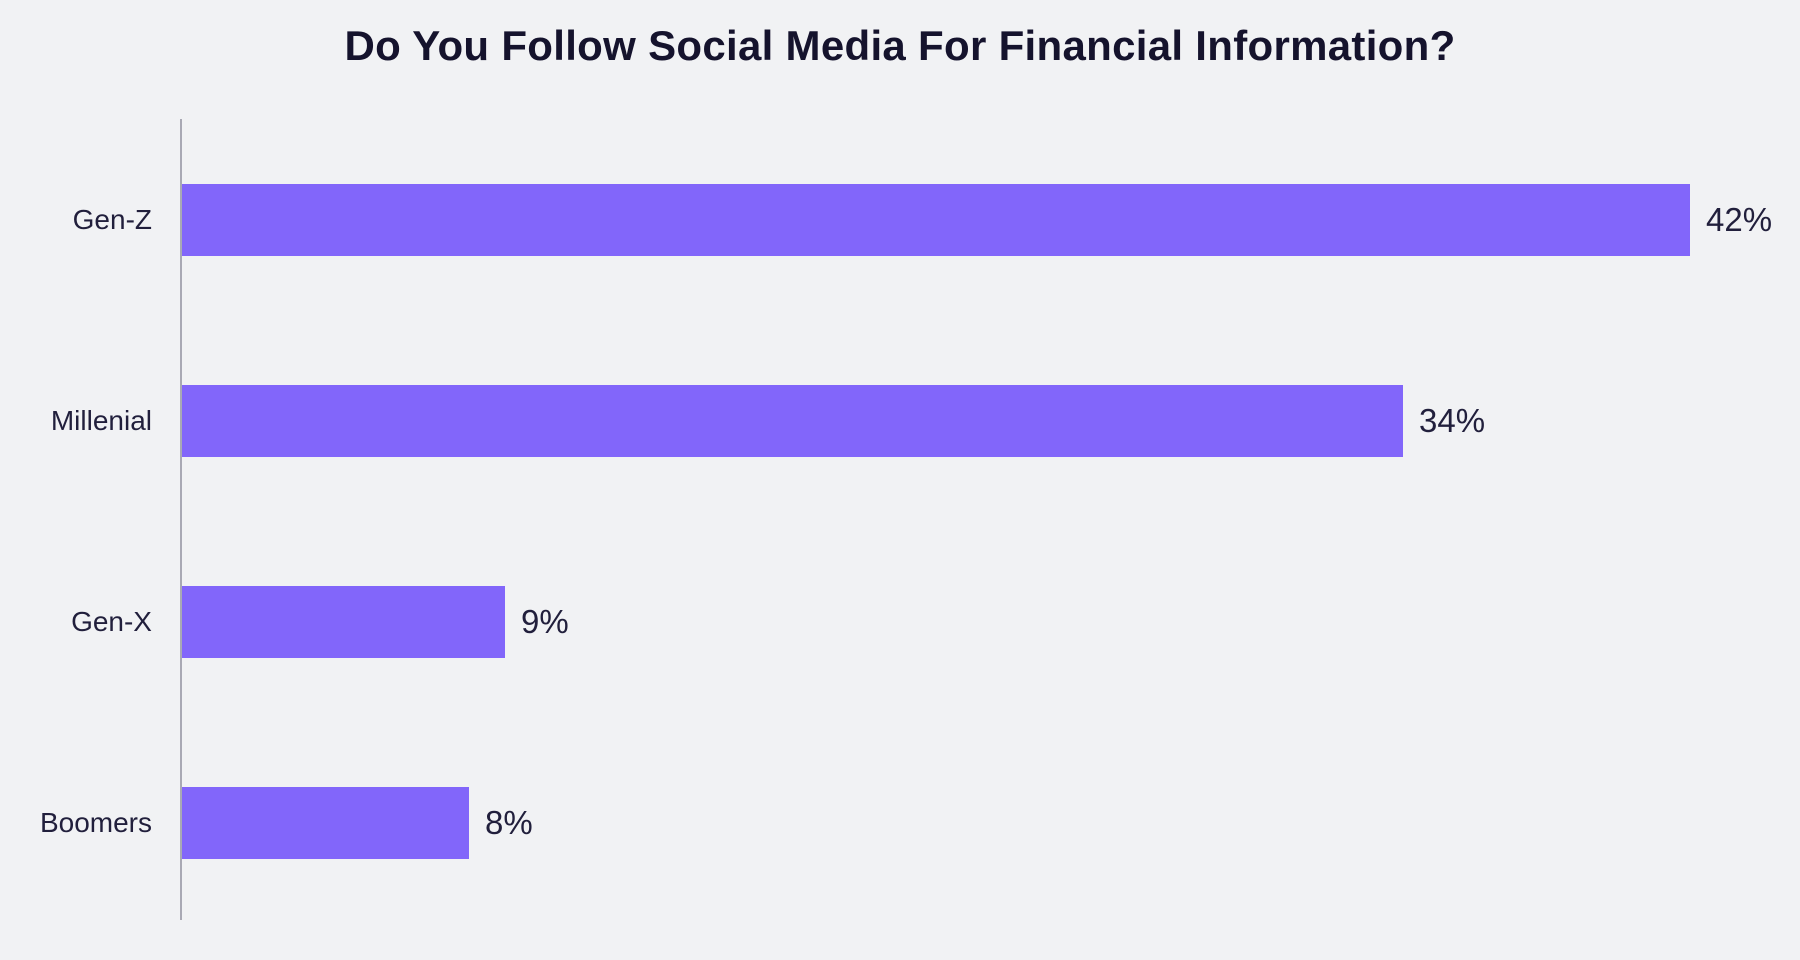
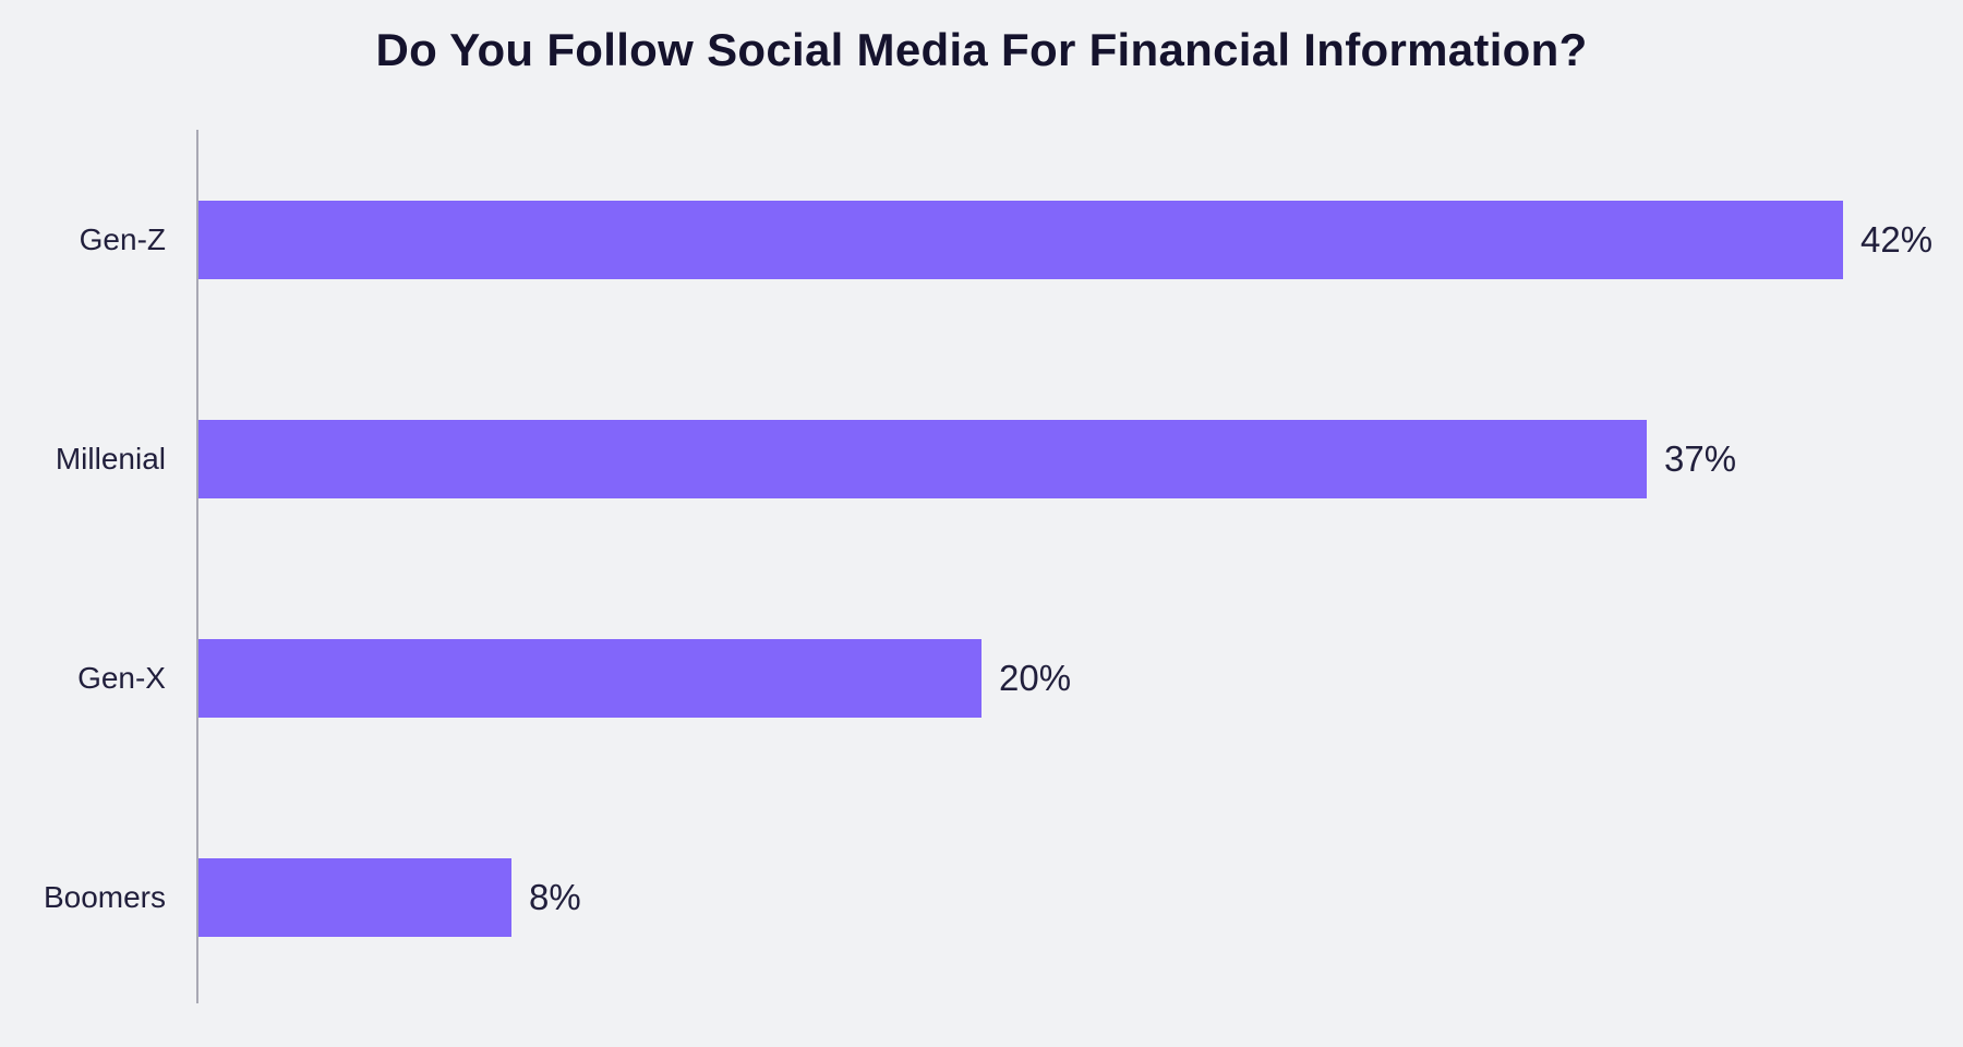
Millenial: 34% -> 37%
Gen-X: 9% -> 20%
